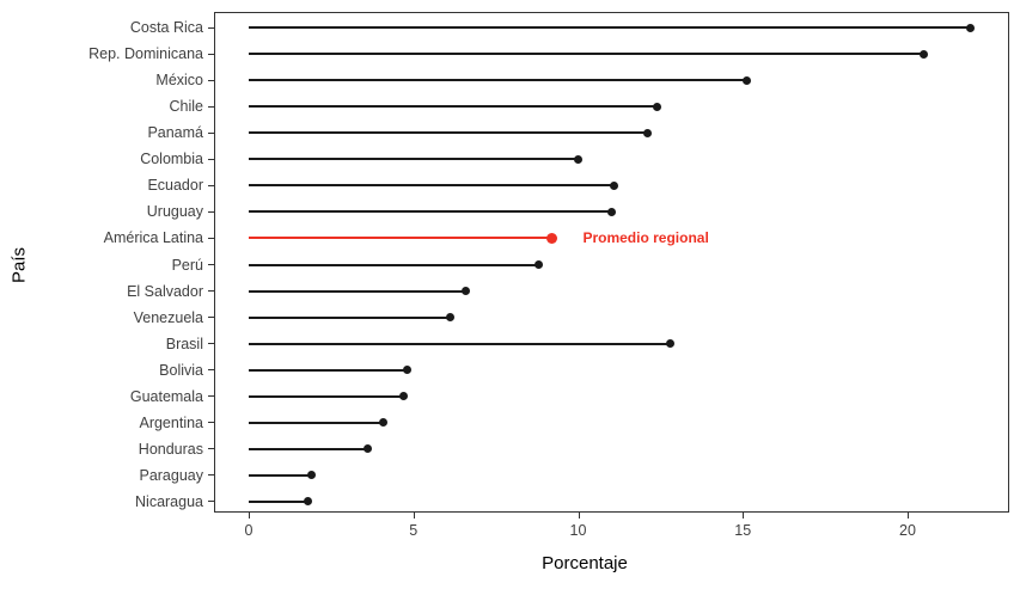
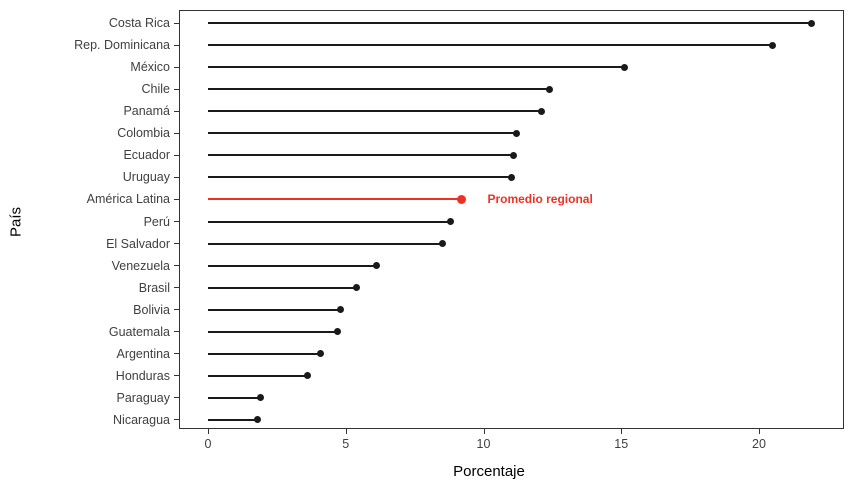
Colombia: 10.0 -> 11.2
El Salvador: 6.6 -> 8.5
Brasil: 12.8 -> 5.4
